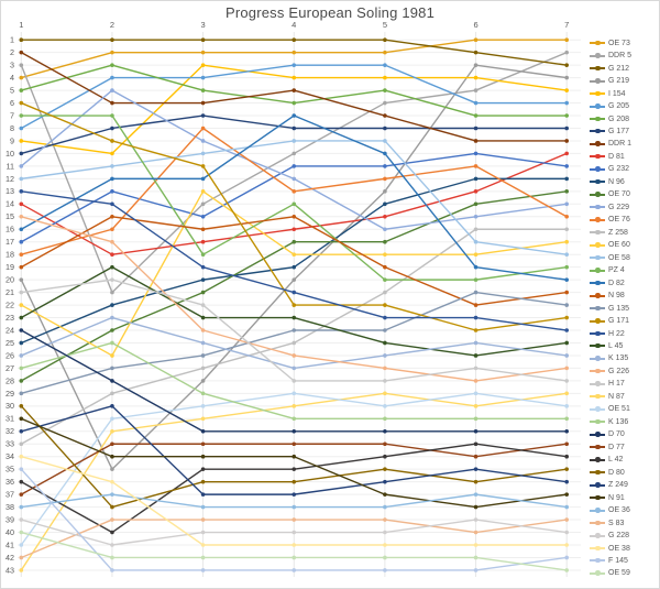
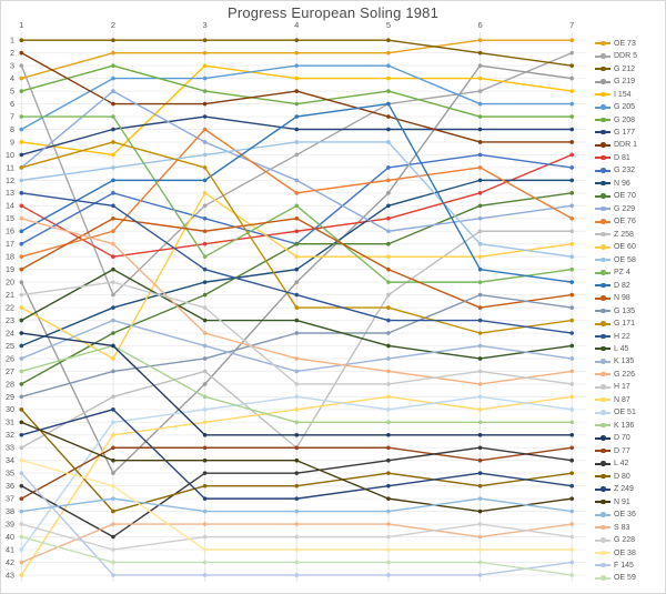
G 171/1: 6 -> 11
D 70/2: 28 -> 25
G 232/4: 11 -> 17
Z 258/4: 25 -> 33
D 82/5: 10 -> 6
